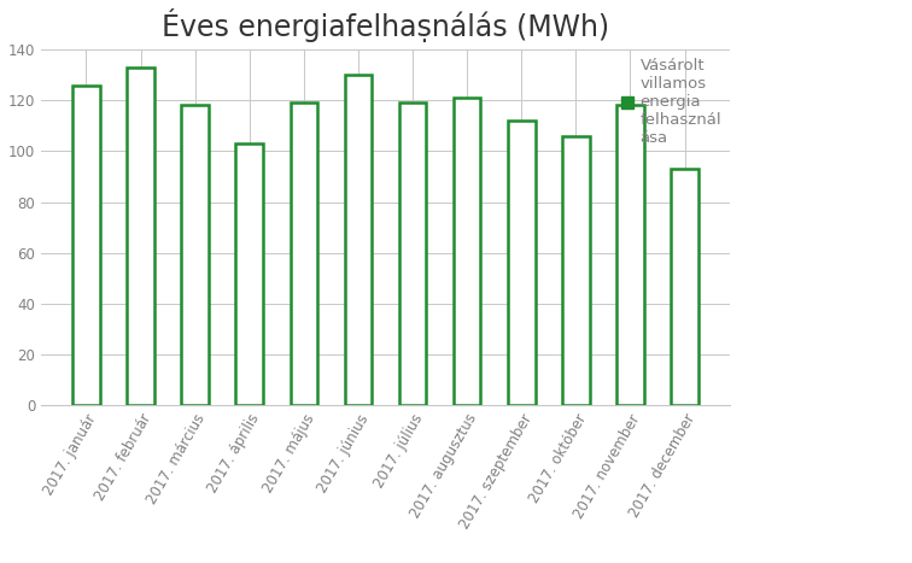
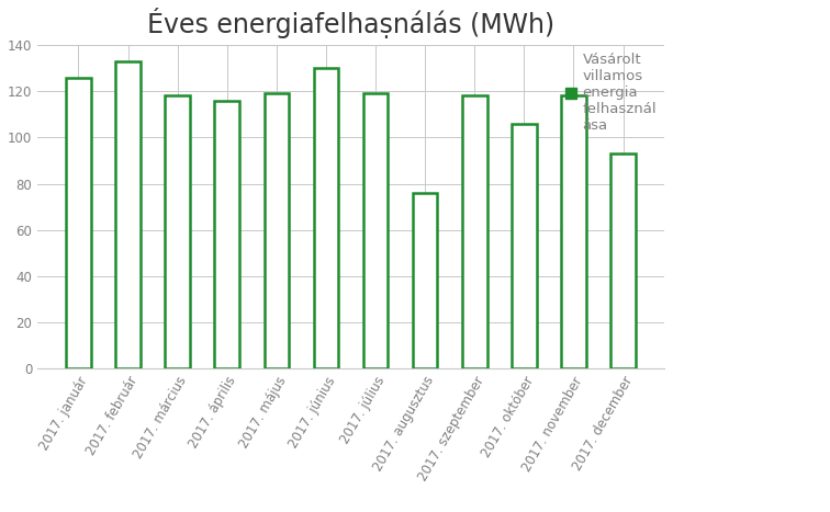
2017. április: 103 -> 116
2017. augusztus: 121 -> 76
2017. szeptember: 112 -> 118
